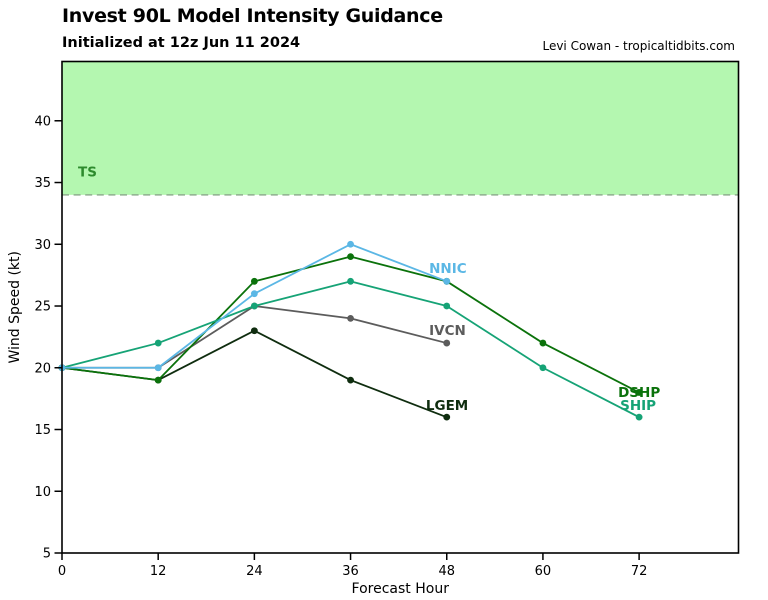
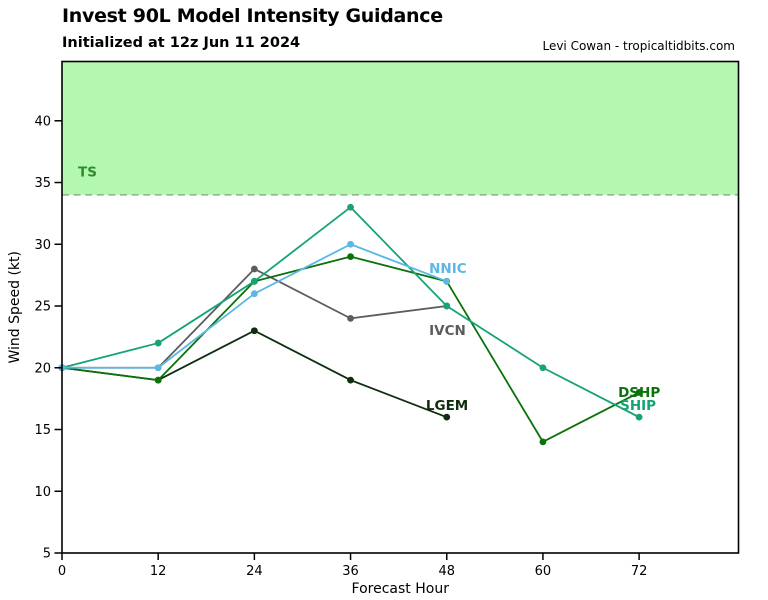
IVCN/24: 25 -> 28
SHIP/24: 25 -> 27
SHIP/36: 27 -> 33
IVCN/48: 22 -> 25
DSHP/60: 22 -> 14
